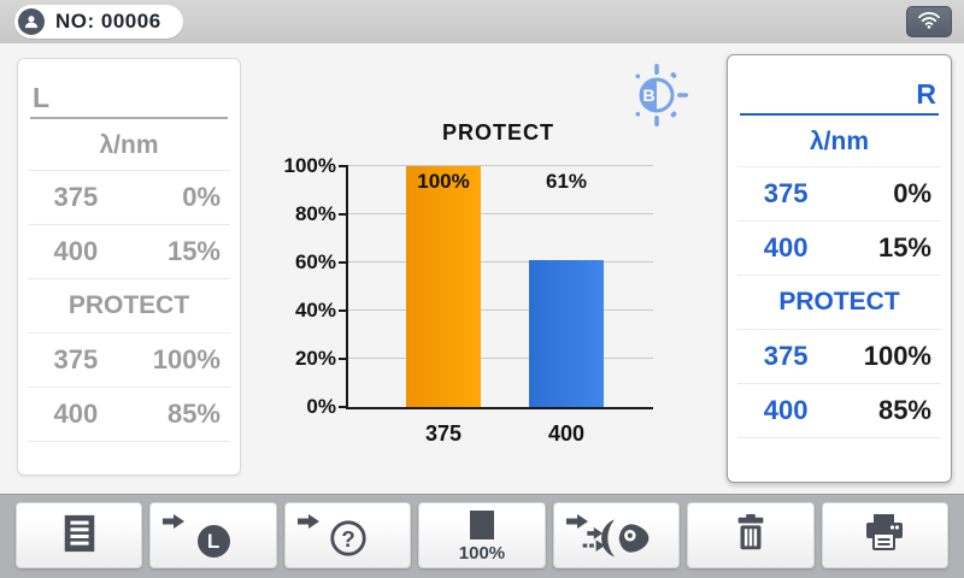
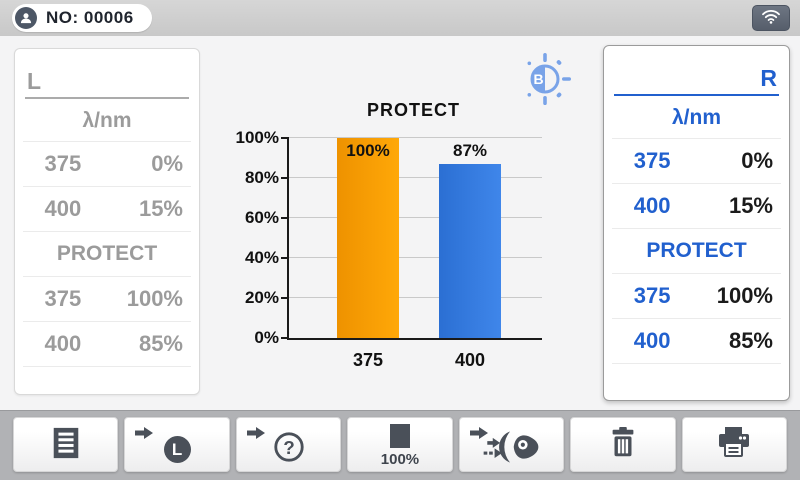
400: 61% -> 87%
